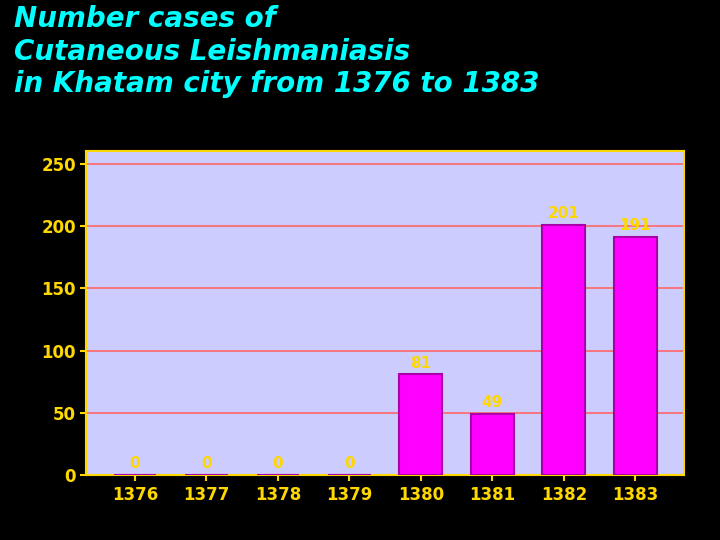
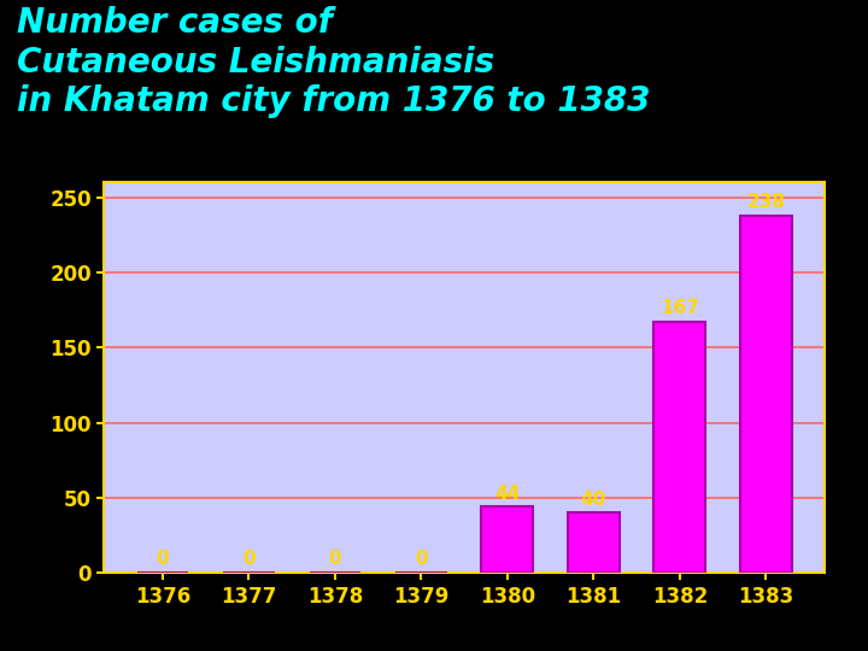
1380: 81 -> 44
1381: 49 -> 40
1382: 201 -> 167
1383: 191 -> 238
